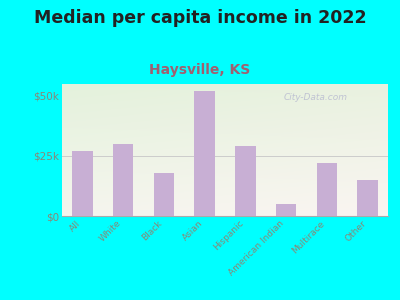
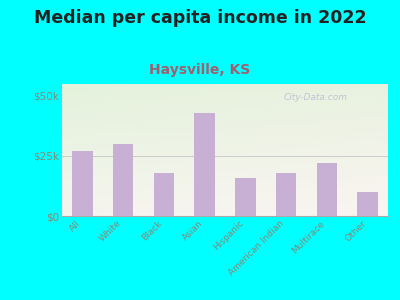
Asian: $52k -> $43k
Hispanic: $29k -> $16k
American Indian: $5k -> $18k
Other: $15k -> $10k
